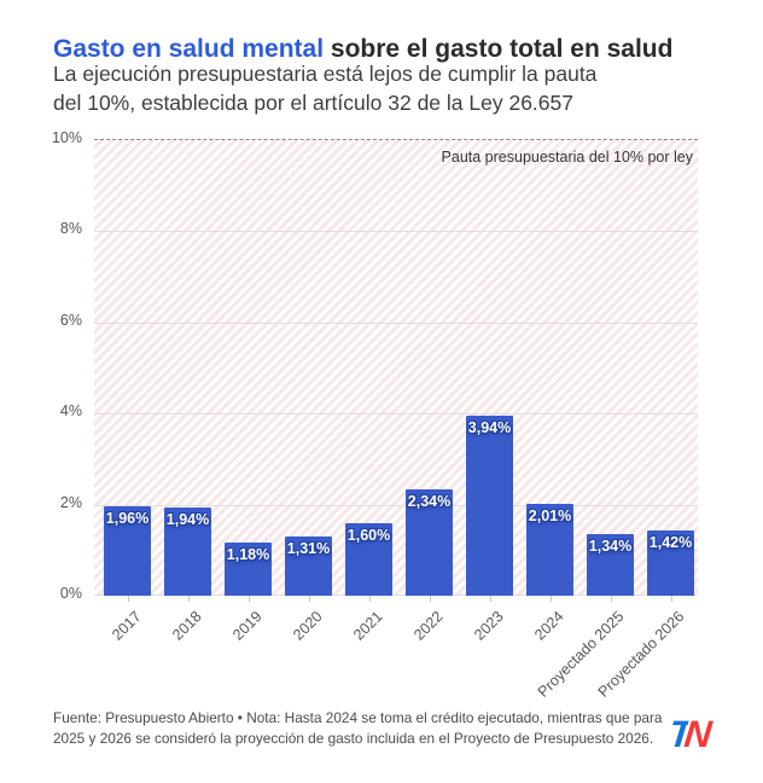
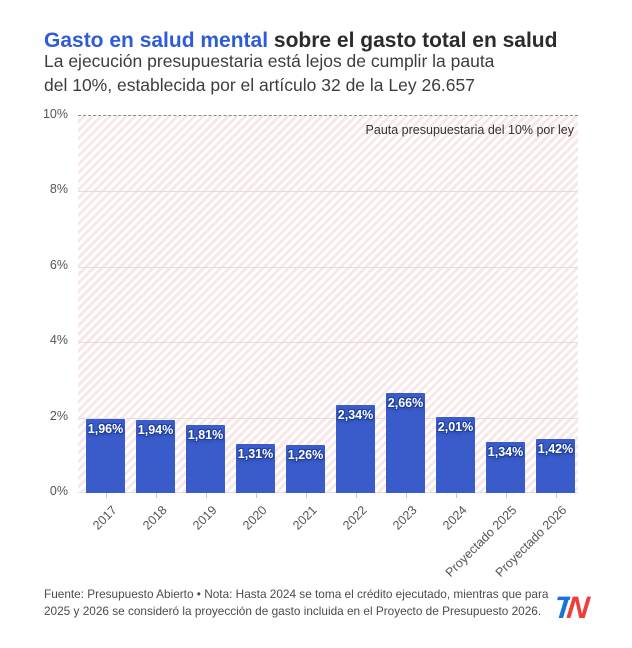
2019: 1,18% -> 1,81%
2021: 1,60% -> 1,26%
2023: 3,94% -> 2,66%
